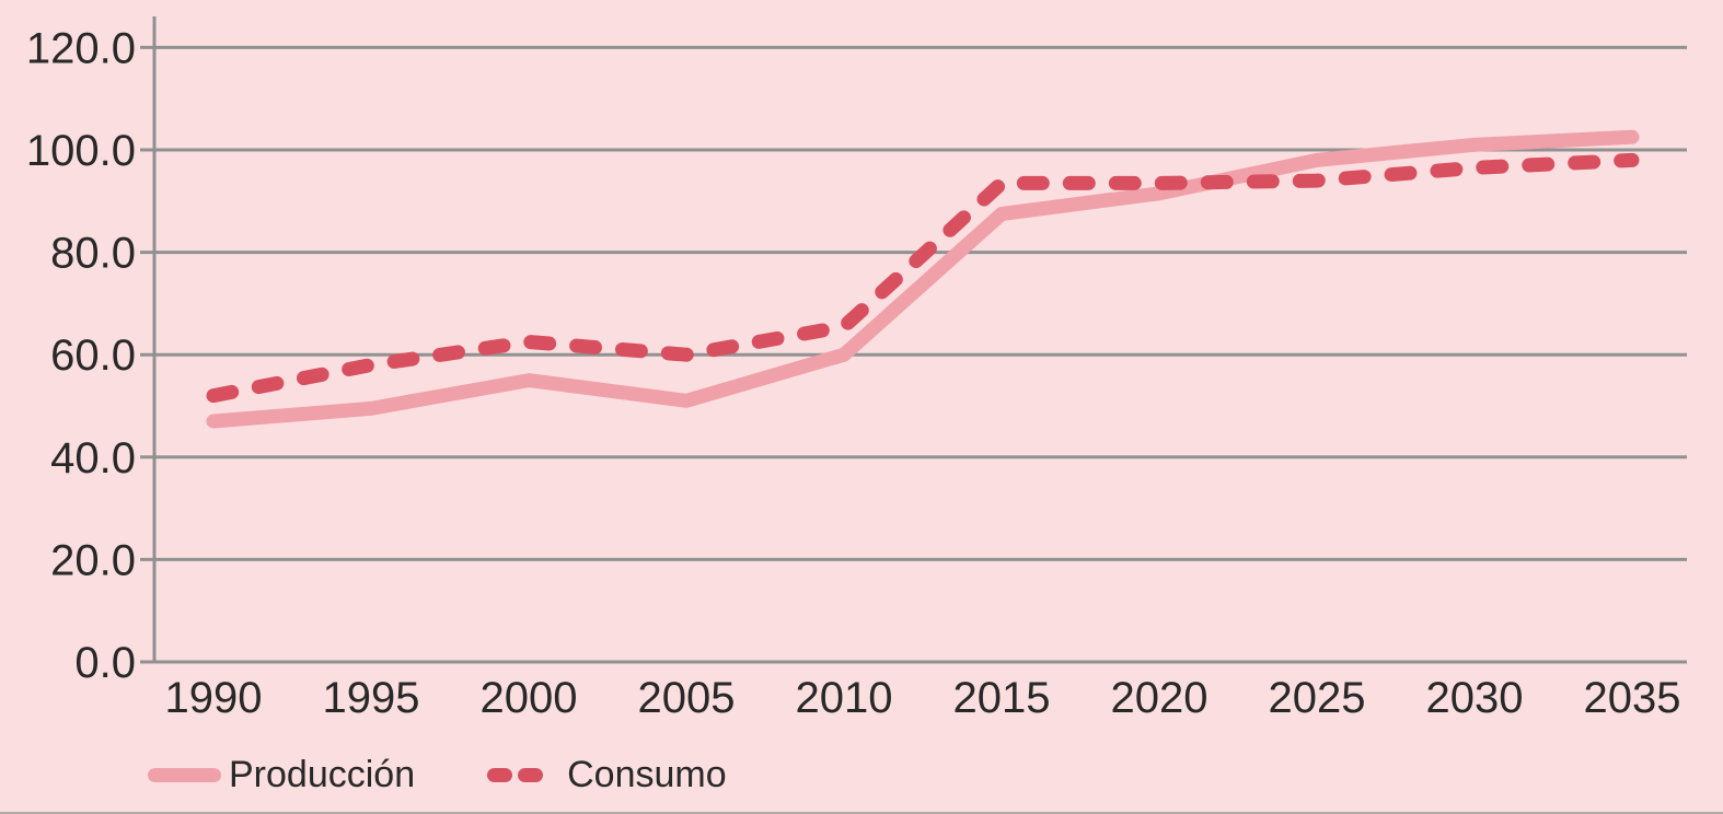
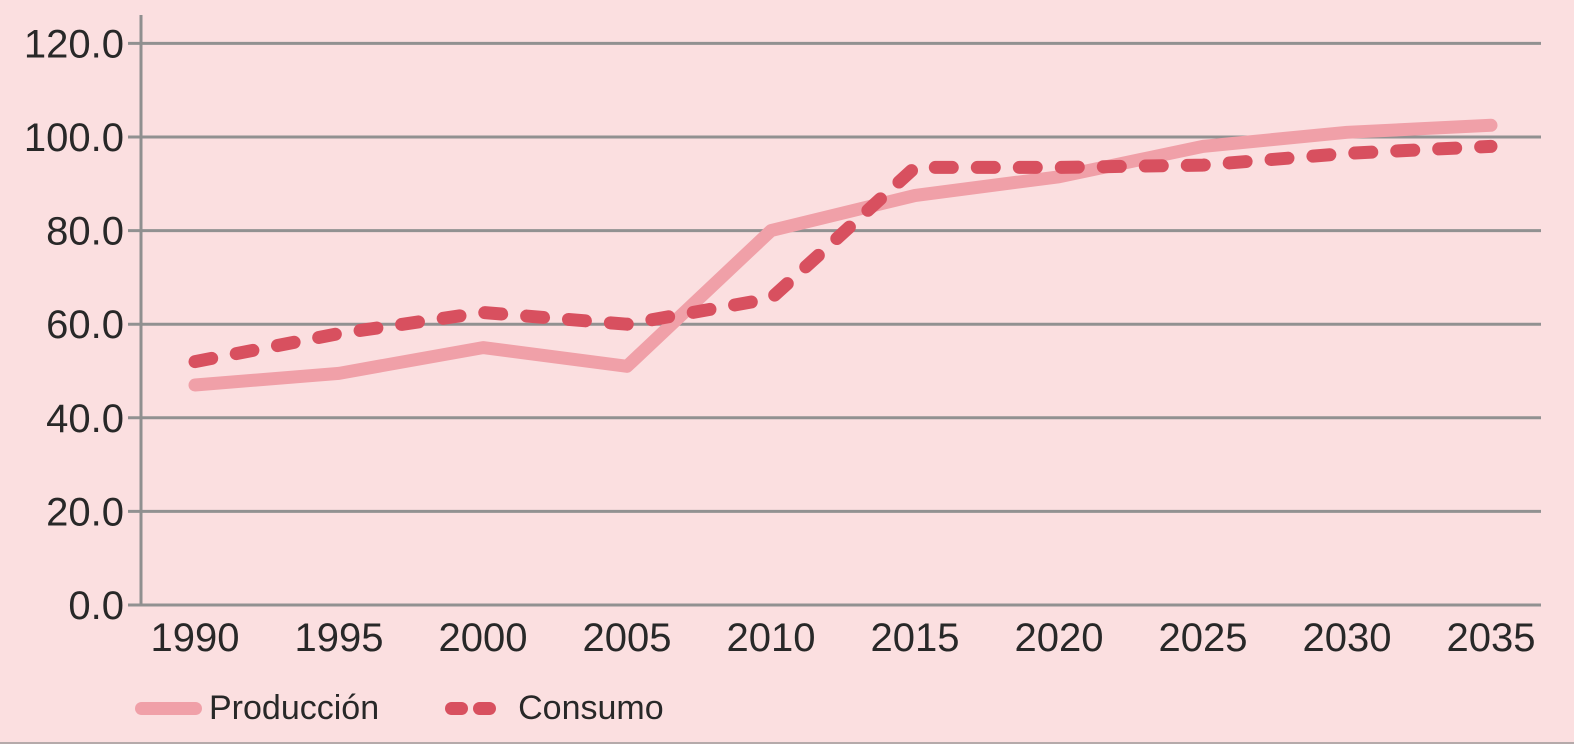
Producción/2010: 60 -> 80
